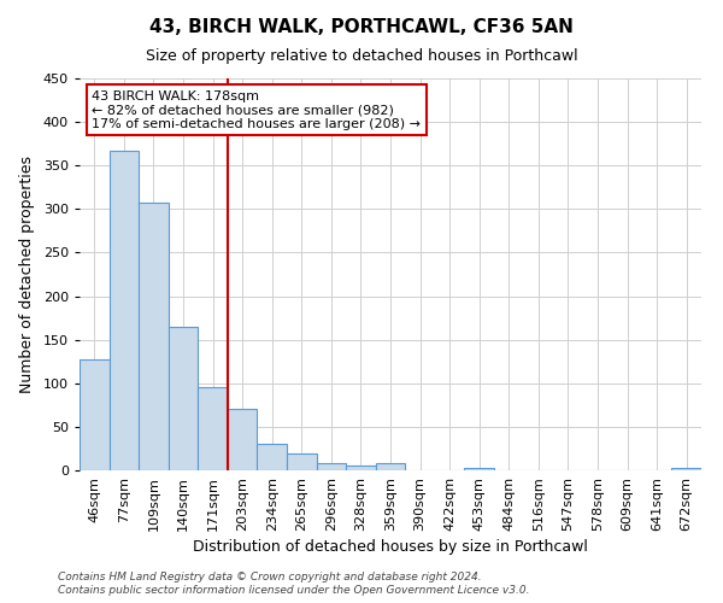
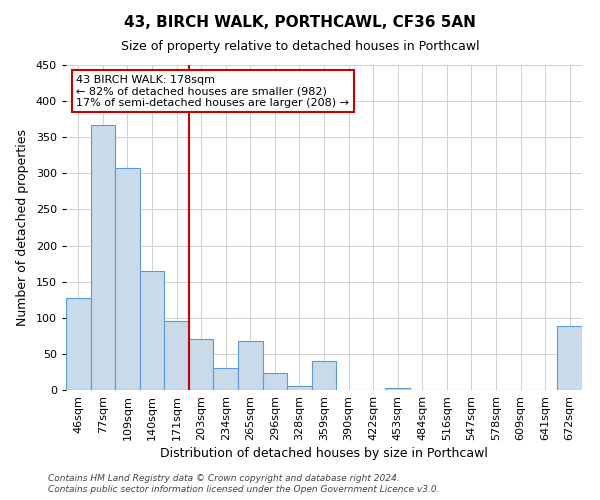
265sqm: 20 -> 68
296sqm: 8 -> 24
359sqm: 8 -> 40
672sqm: 3 -> 88
